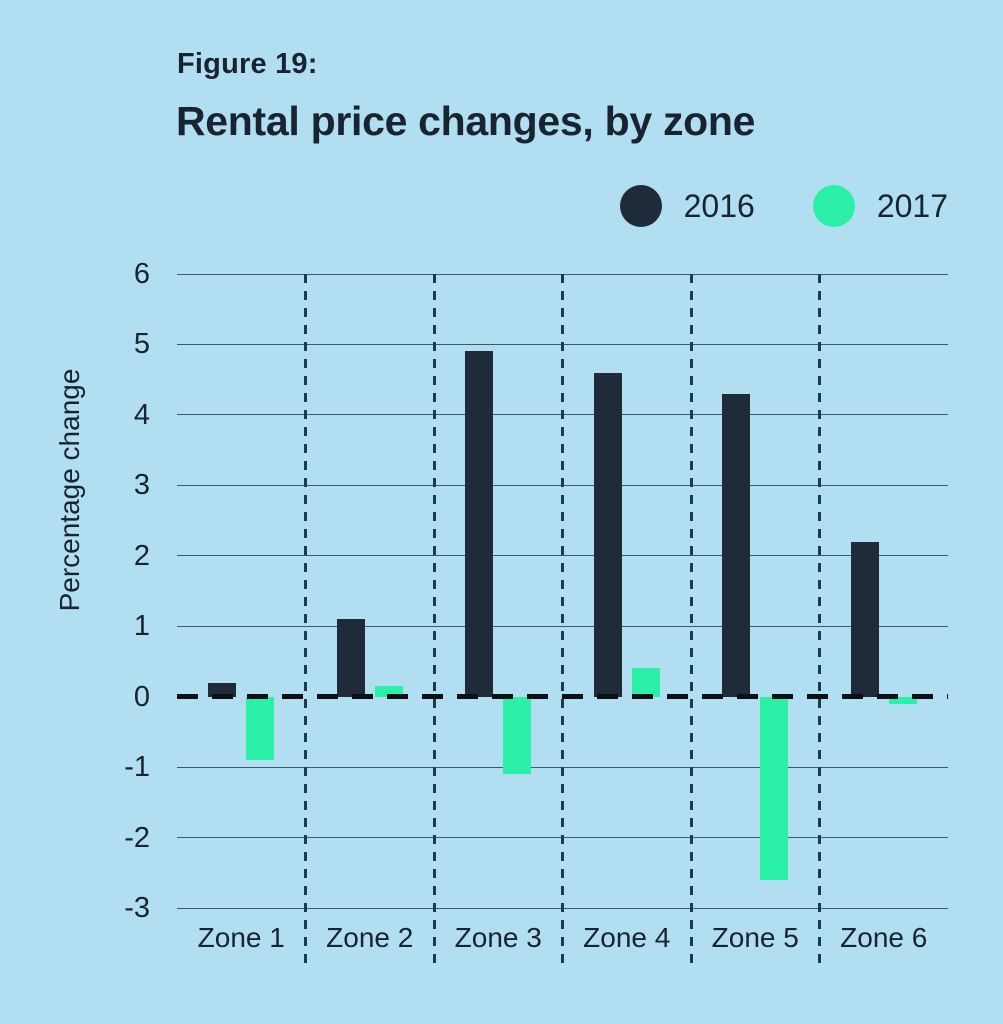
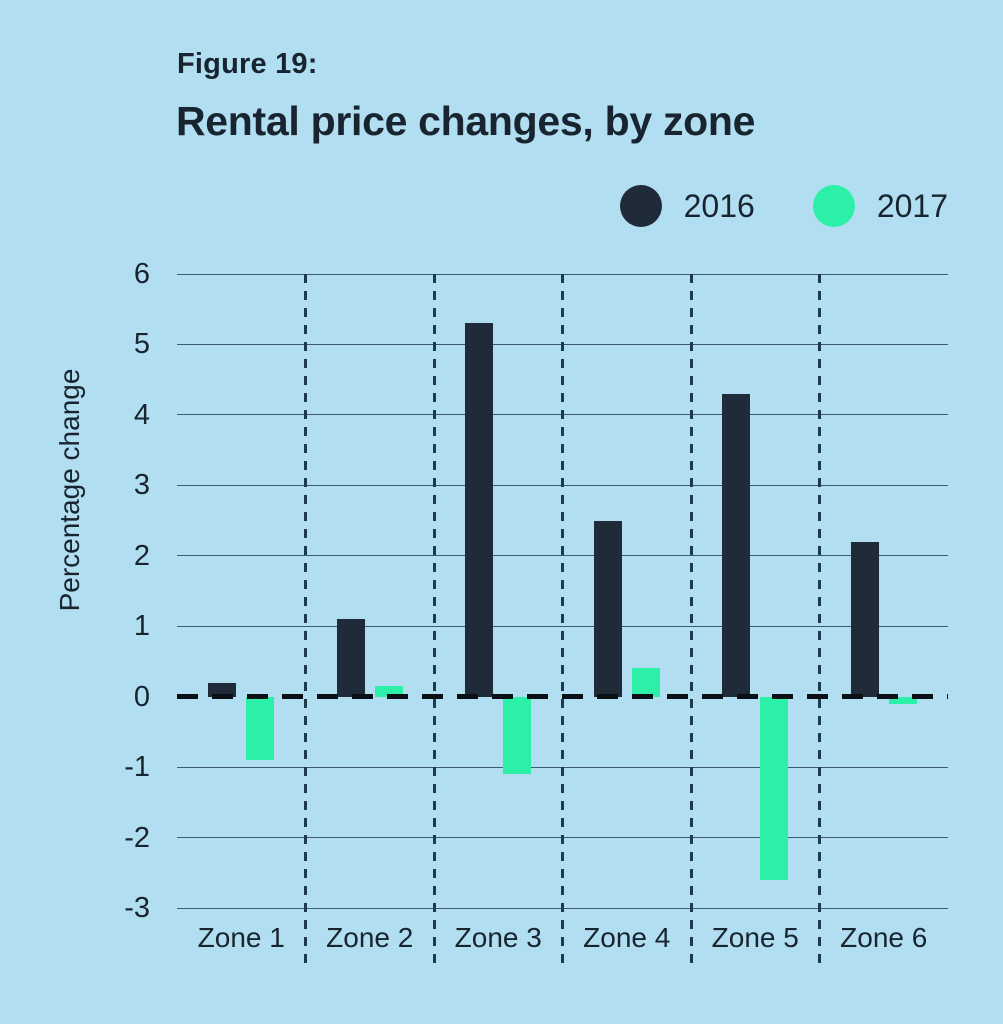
2016/Zone 3: 4.9 -> 5.3
2016/Zone 4: 4.6 -> 2.5
